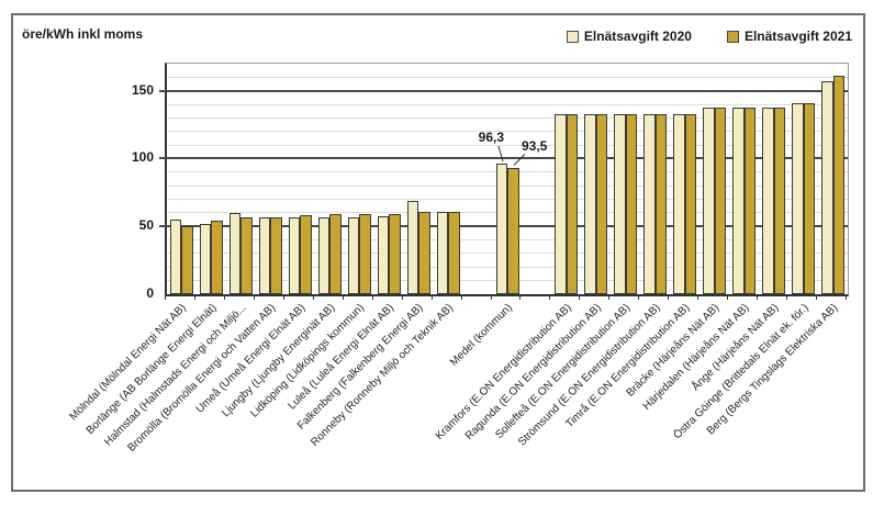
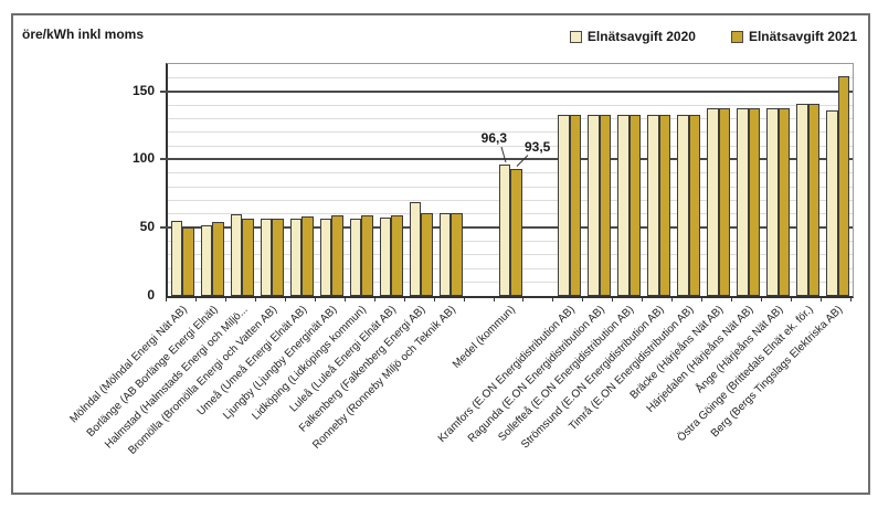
Elnätsavgift 2020/Berg (Bergs Tingslags Elektriska AB): 157 -> 136
